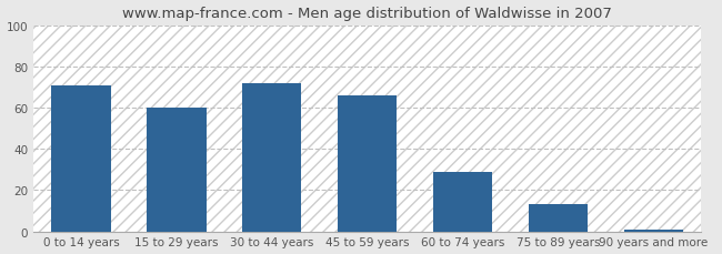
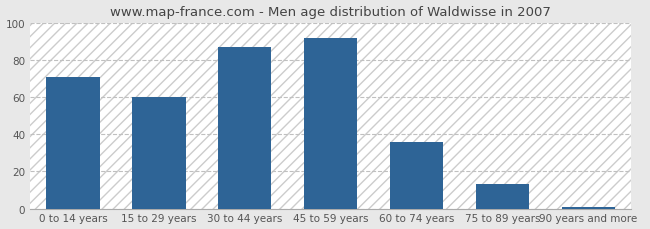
30 to 44 years: 72 -> 87
45 to 59 years: 66 -> 92
60 to 74 years: 29 -> 36
